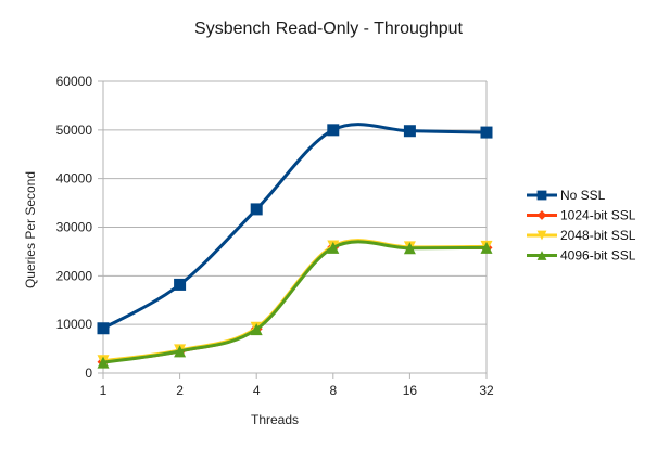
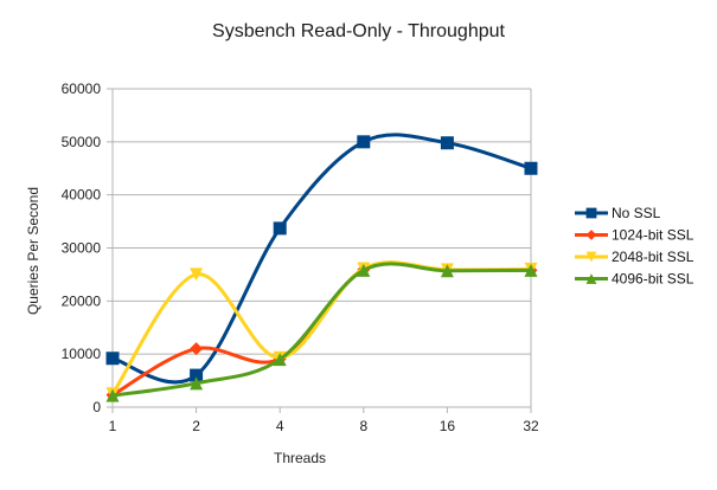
No SSL/2: 18000 -> 6000
1024-bit SSL/2: 4000 -> 11000
2048-bit SSL/2: 5000 -> 25000
No SSL/32: 50000 -> 45000
